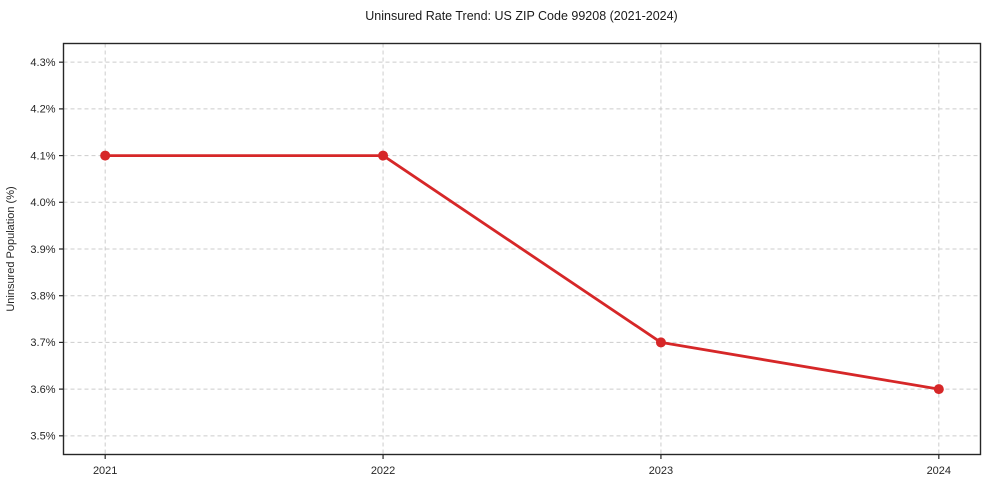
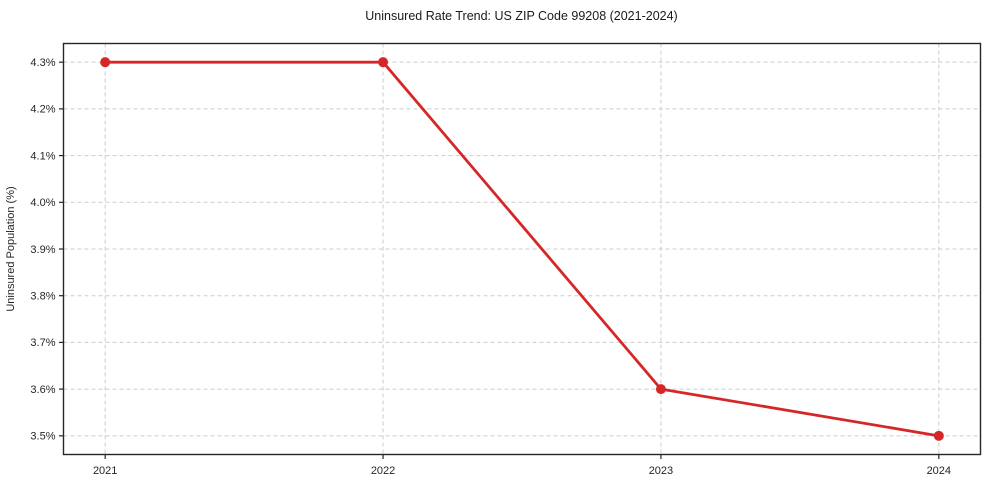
2021: 4.1% -> 4.3%
2022: 4.1% -> 4.3%
2023: 3.7% -> 3.6%
2024: 3.6% -> 3.5%
